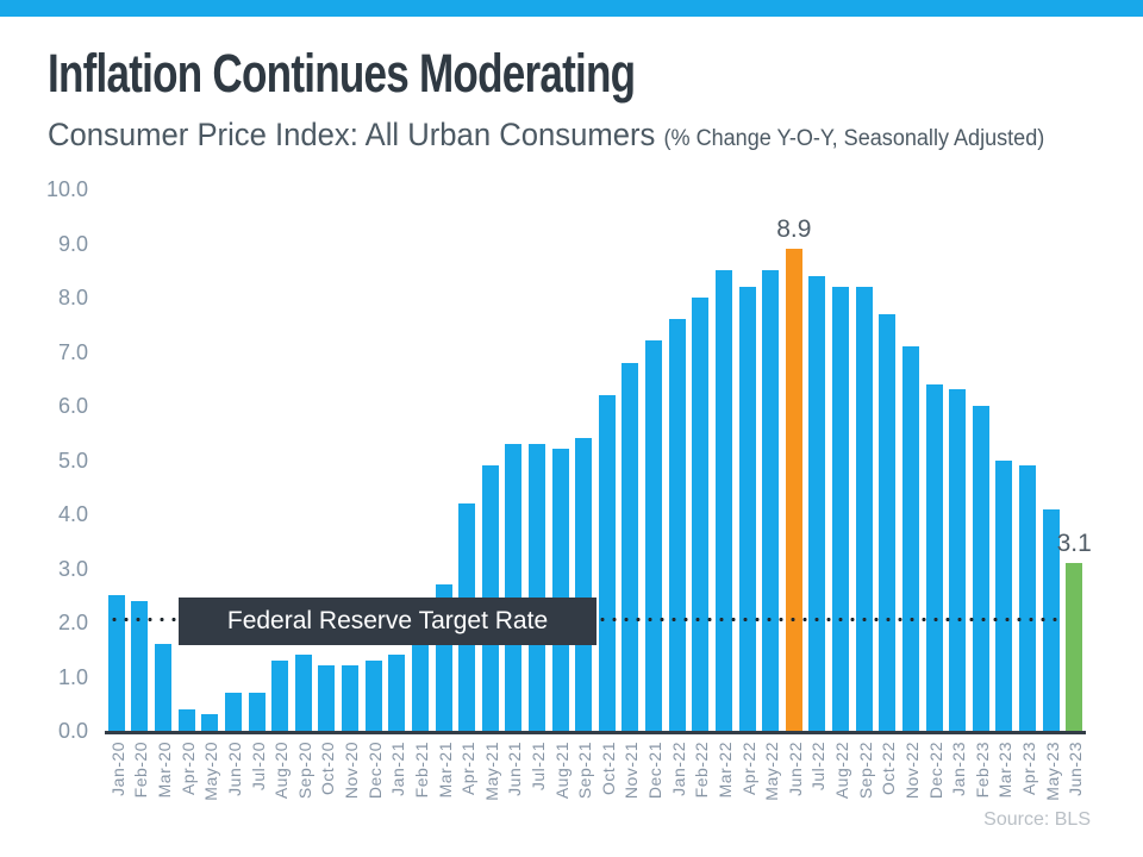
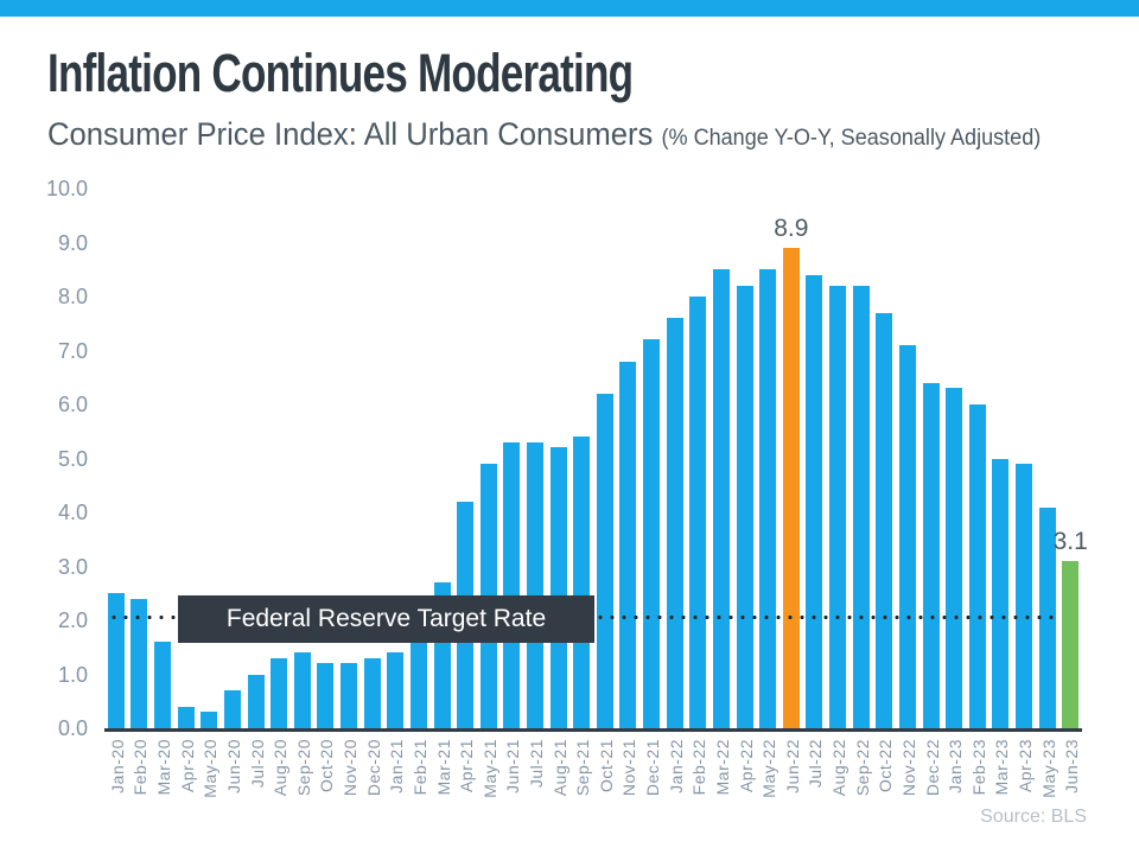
Jul-20: 0.7 -> 1.0
